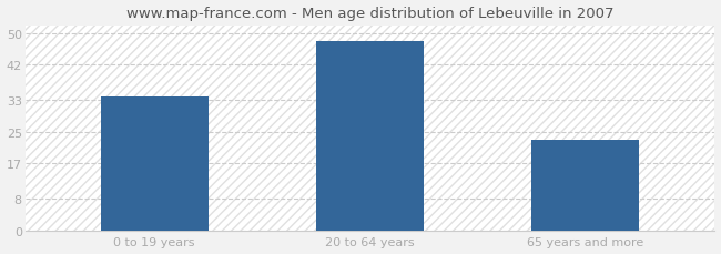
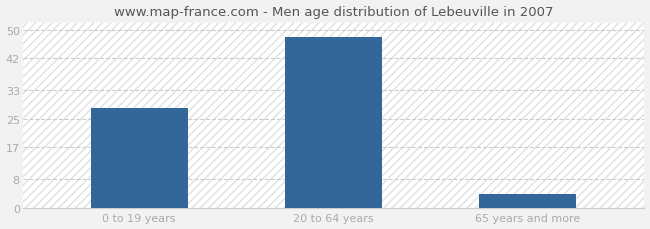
0 to 19 years: 34 -> 28
65 years and more: 23 -> 4
